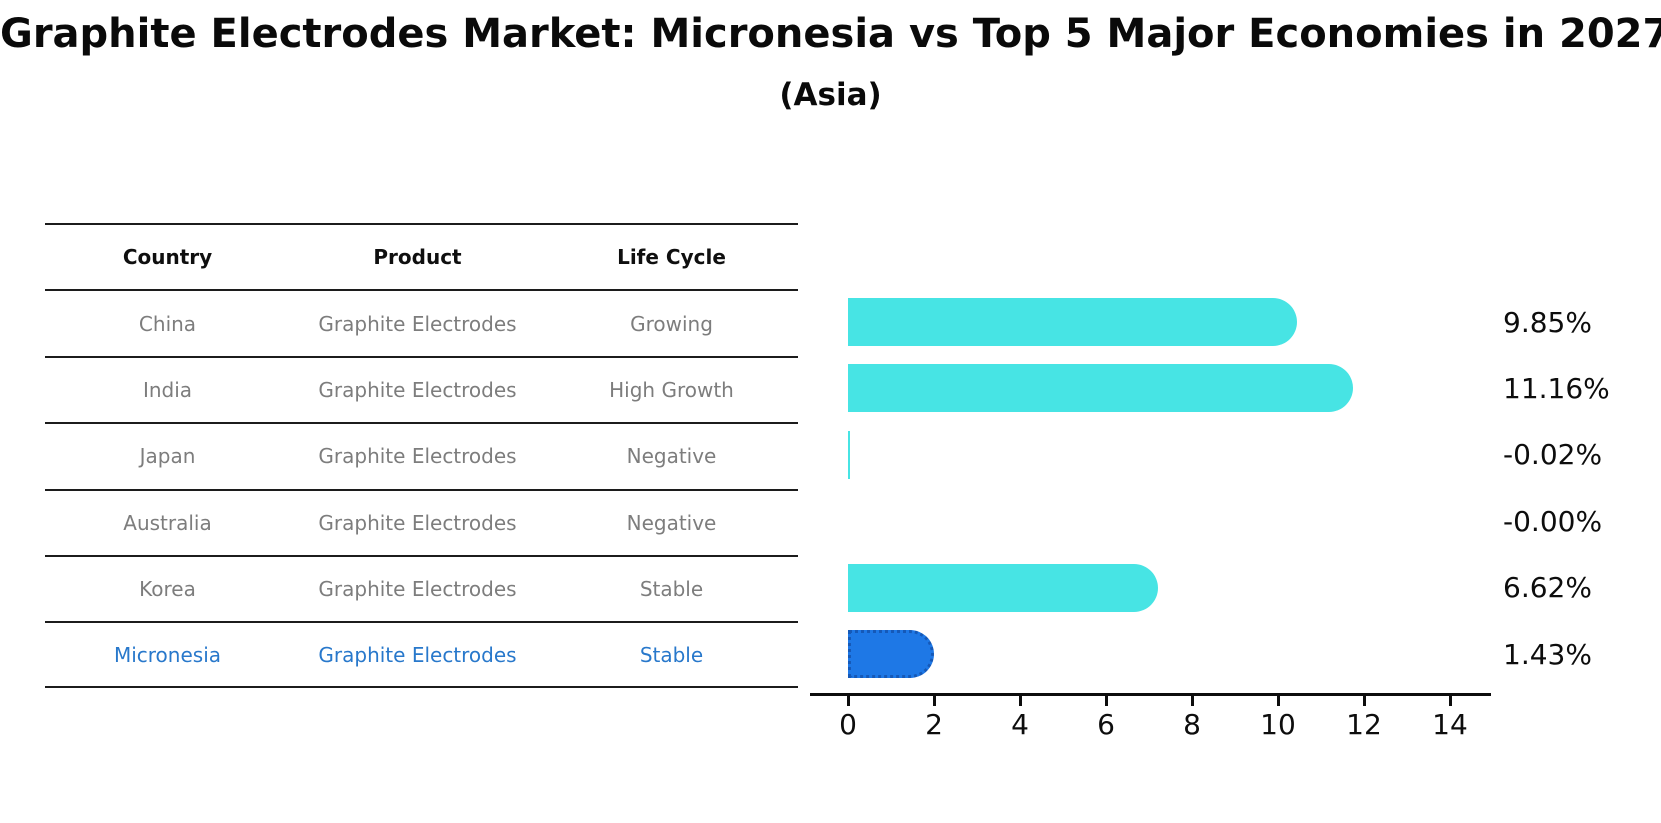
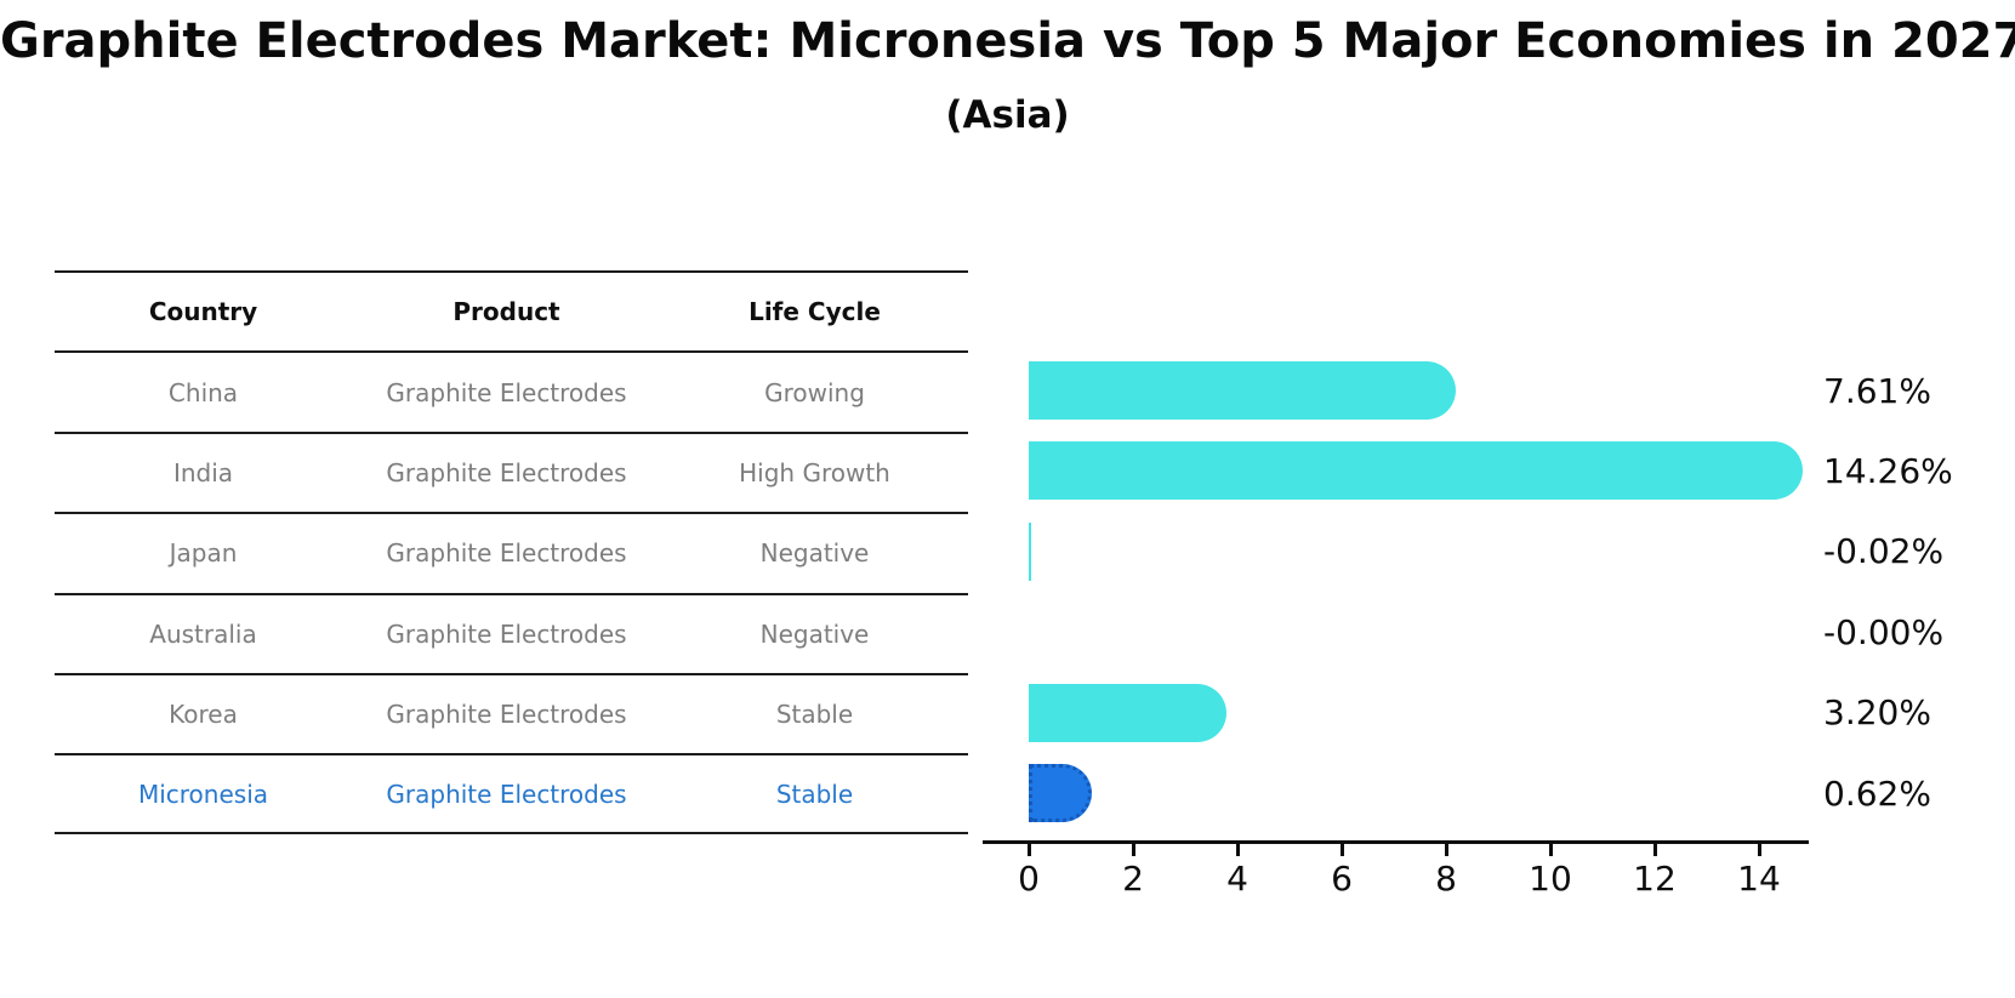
China: 9.85% -> 7.61%
India: 11.16% -> 14.26%
Korea: 6.62% -> 3.20%
Micronesia: 1.43% -> 0.62%
